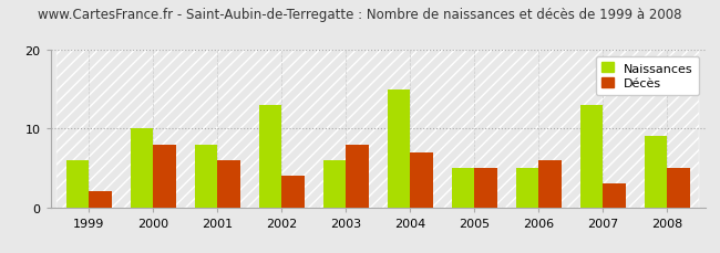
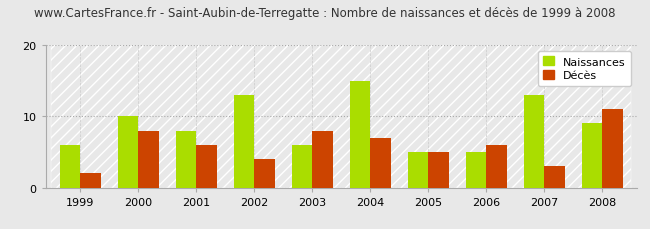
Décès/2008: 5 -> 11
